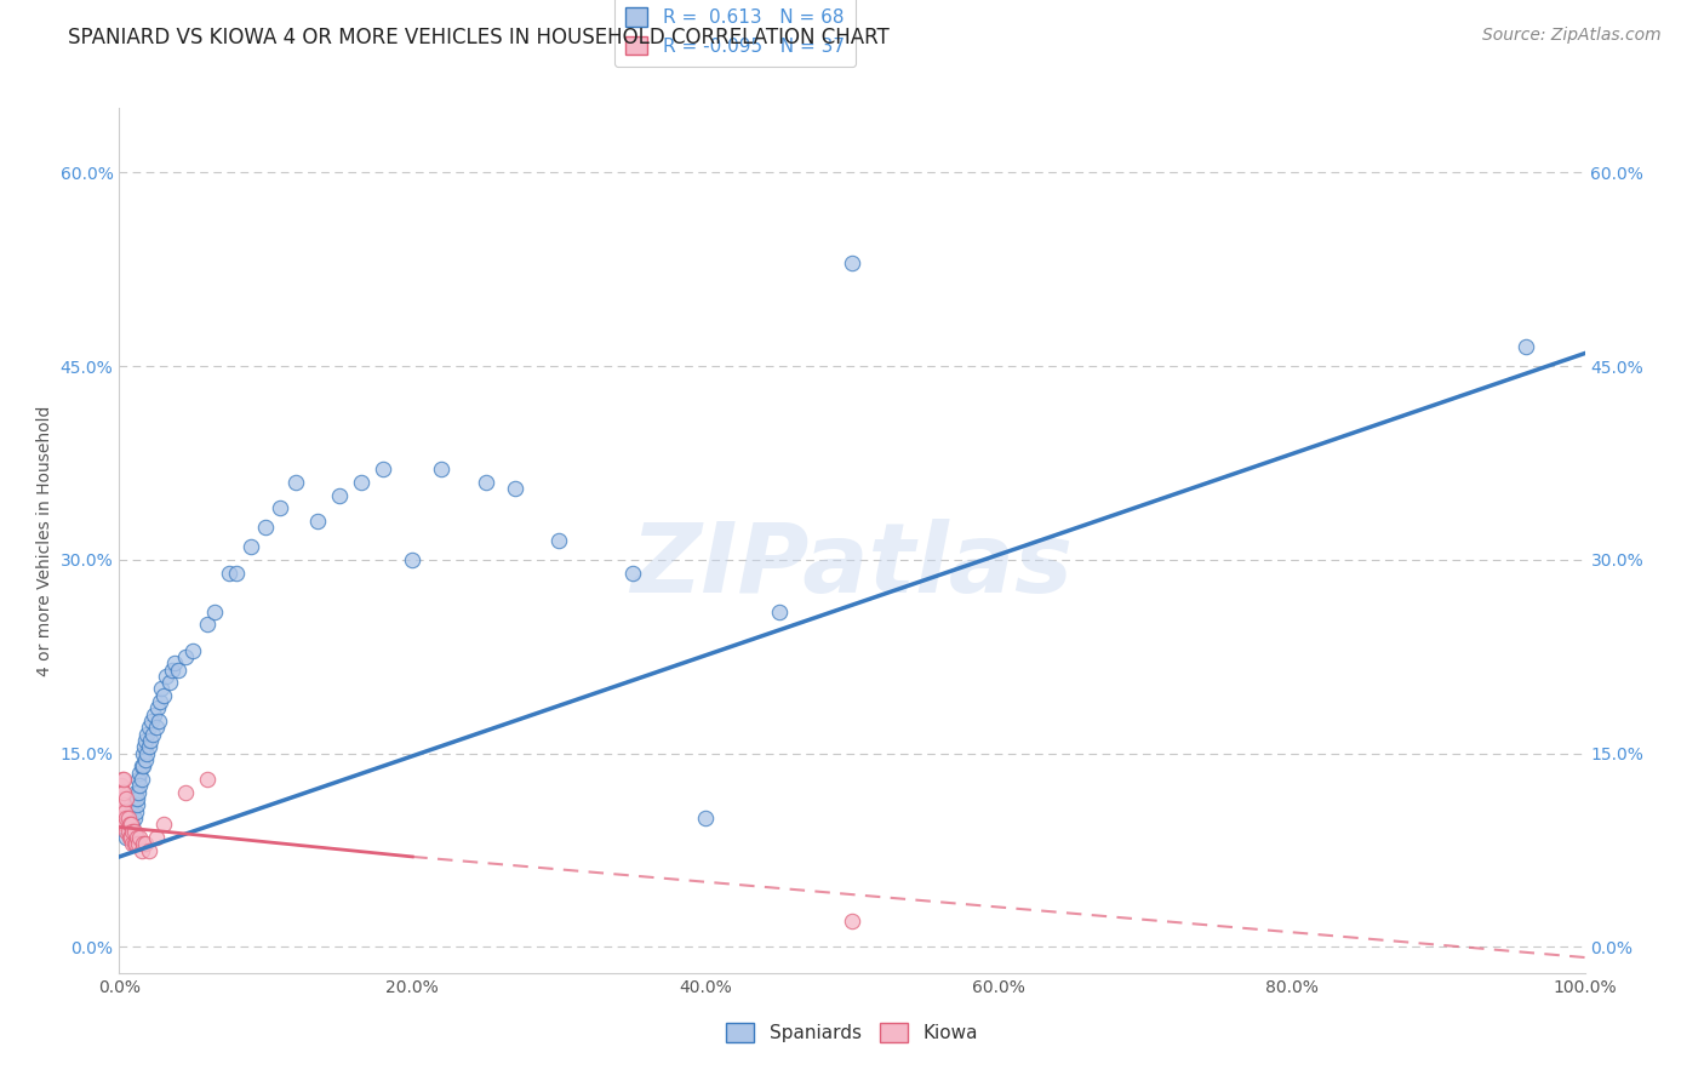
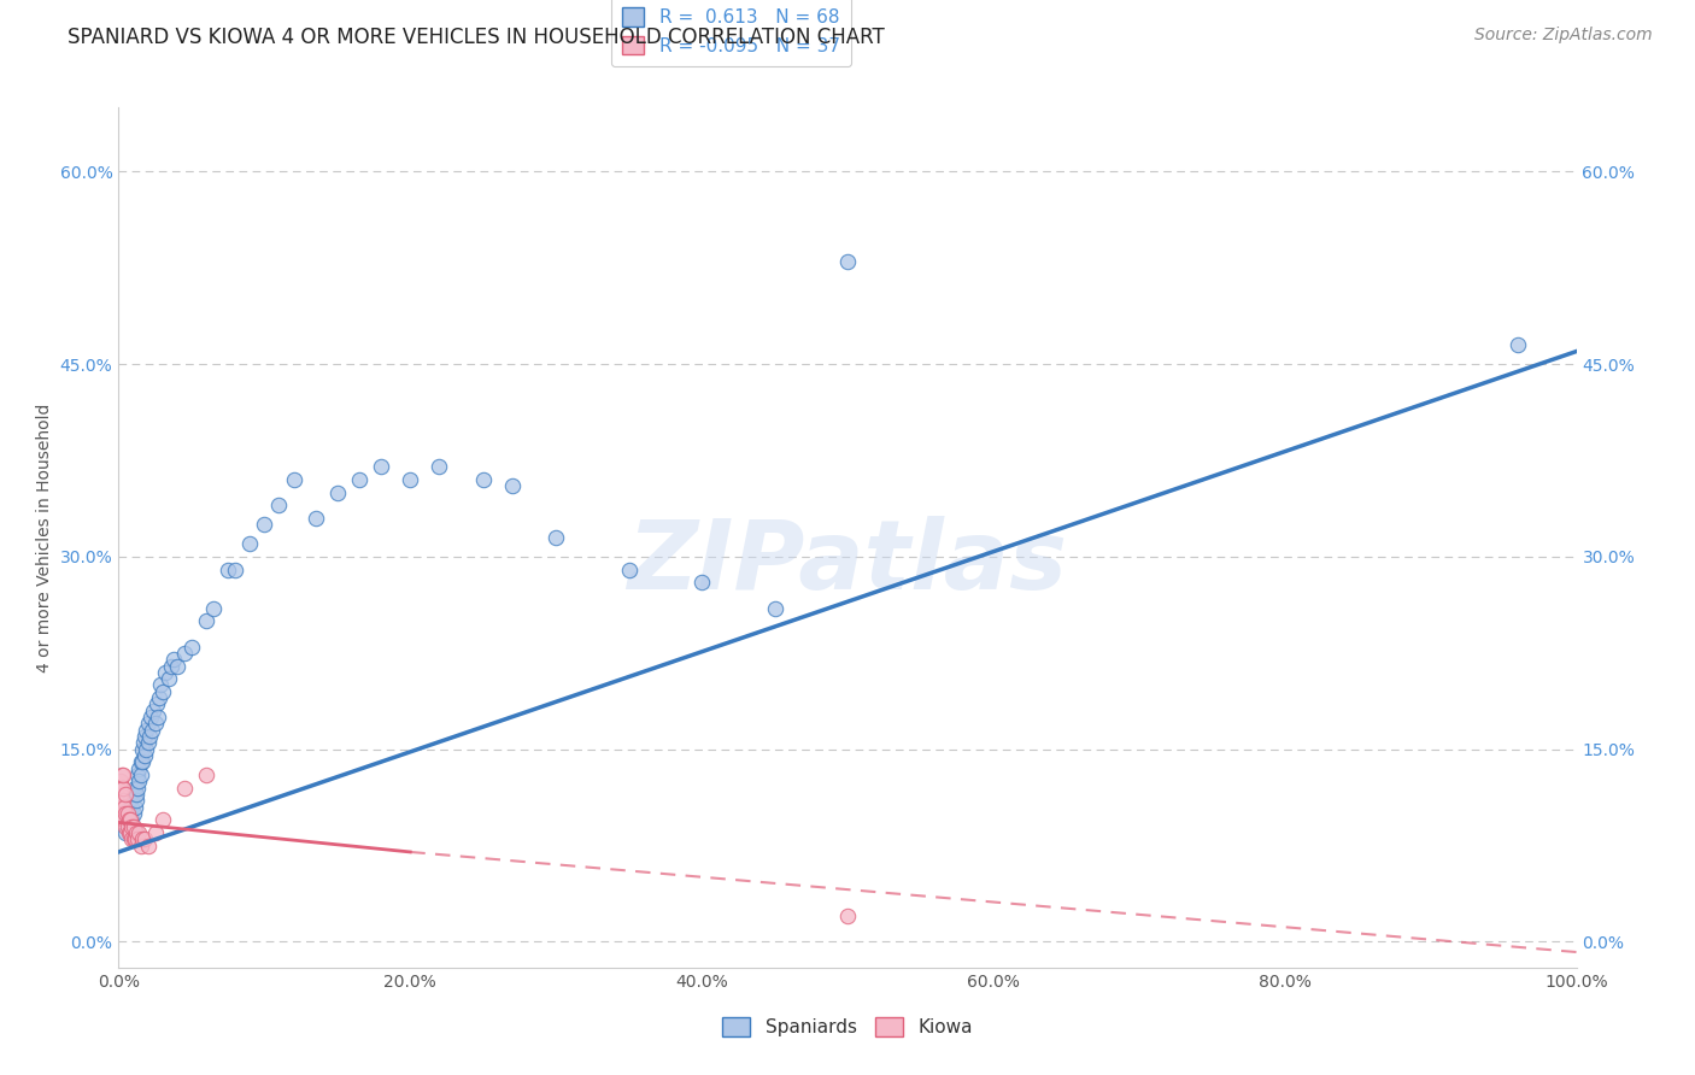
Spaniards/20.0%: 30.0% -> 36.0%
Spaniards/40.0%: 10.0% -> 28.0%
